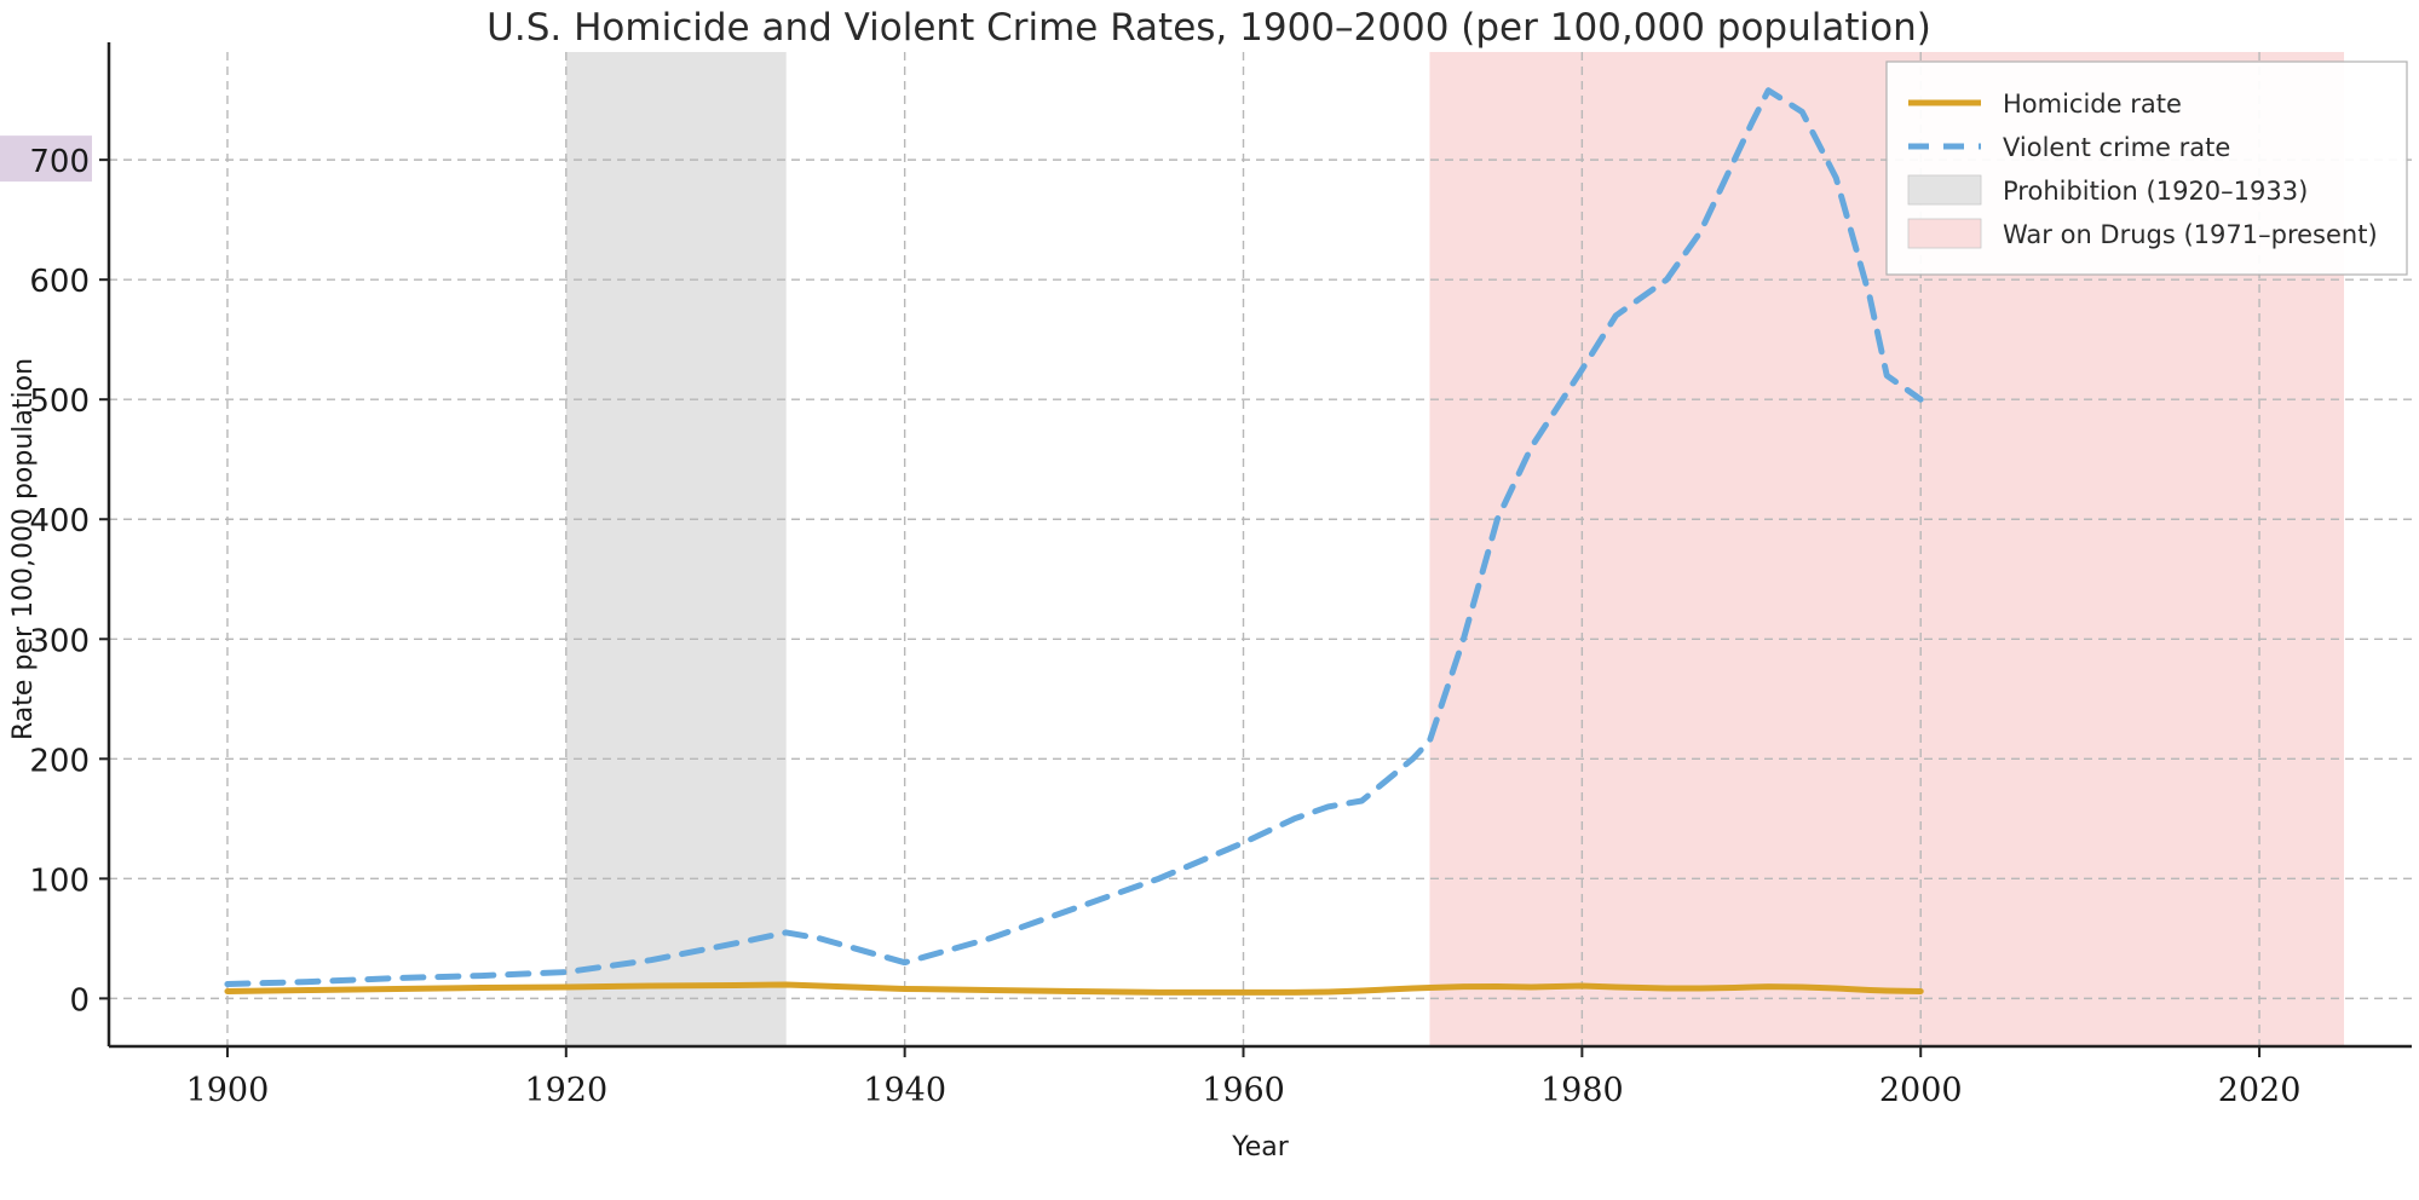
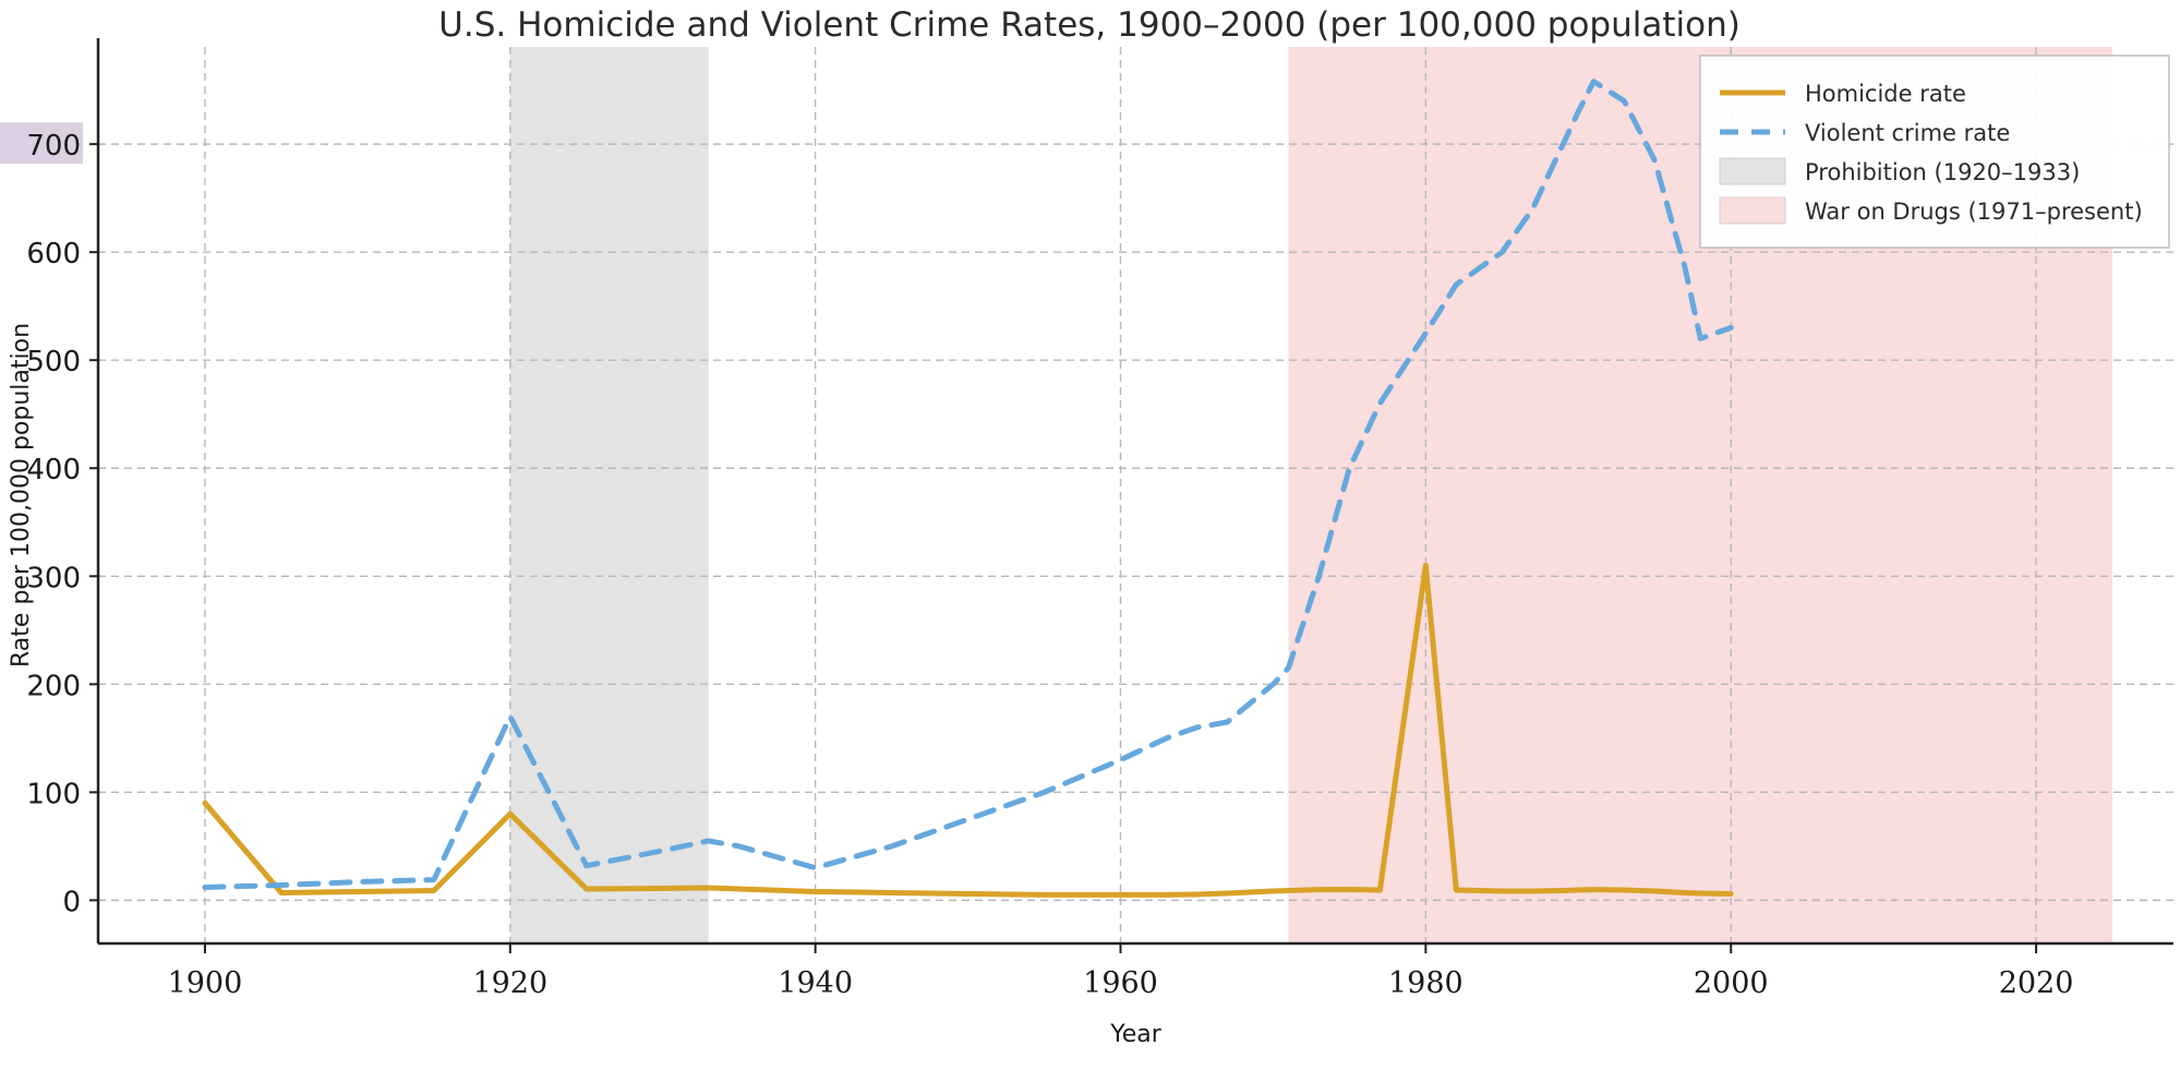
Homicide rate/1900: 10 -> 90
Homicide rate/1920: 10 -> 80
Violent crime rate/1920: 20 -> 170
Homicide rate/1980: 10 -> 310
Violent crime rate/2000: 500 -> 530
